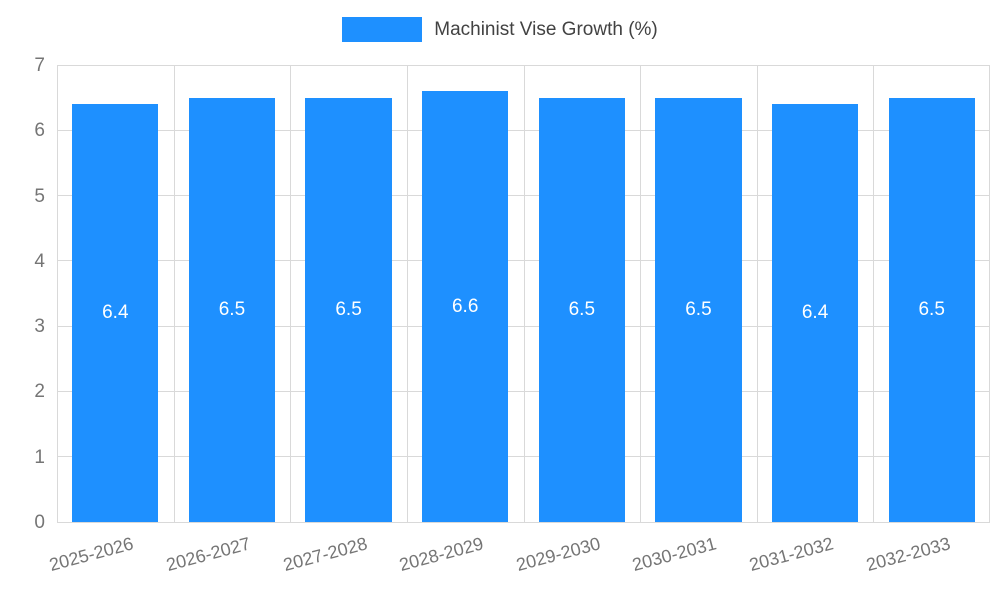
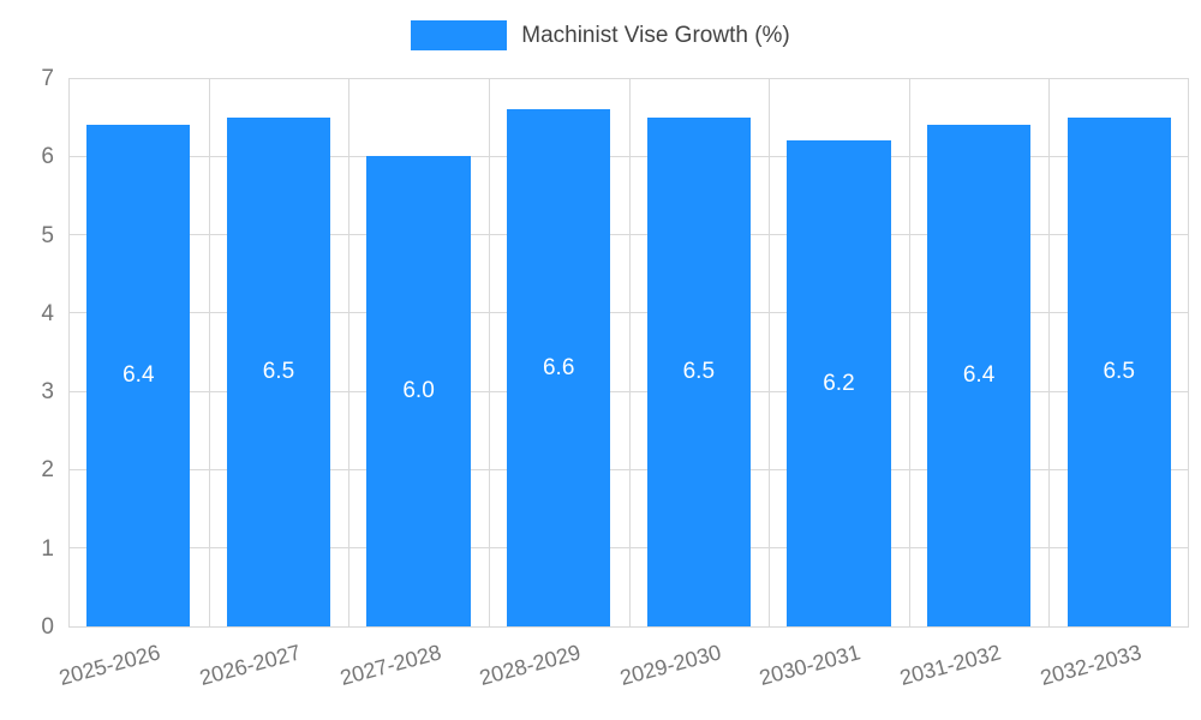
2027-2028: 6.5 -> 6.0
2030-2031: 6.5 -> 6.2
